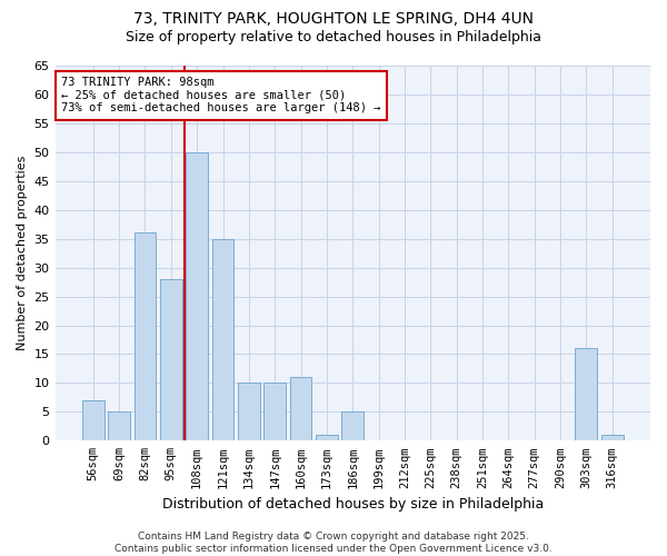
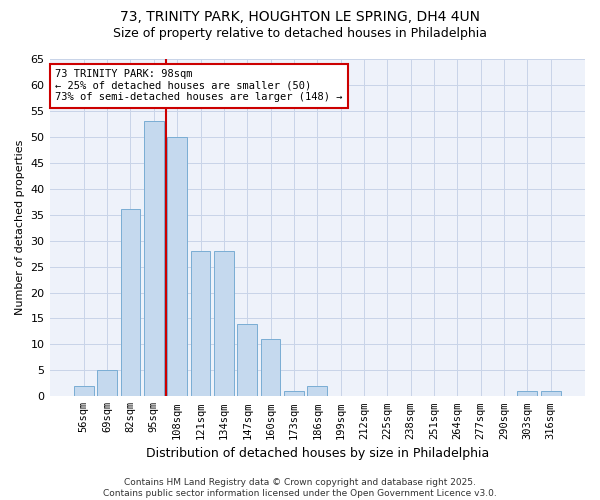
56sqm: 7 -> 2
95sqm: 28 -> 53
121sqm: 35 -> 28
134sqm: 10 -> 28
147sqm: 10 -> 14
186sqm: 5 -> 2
303sqm: 16 -> 1
